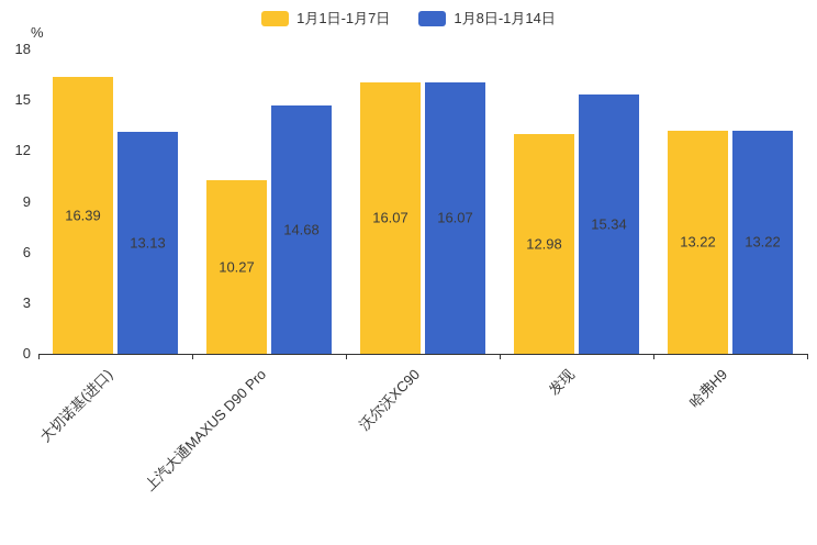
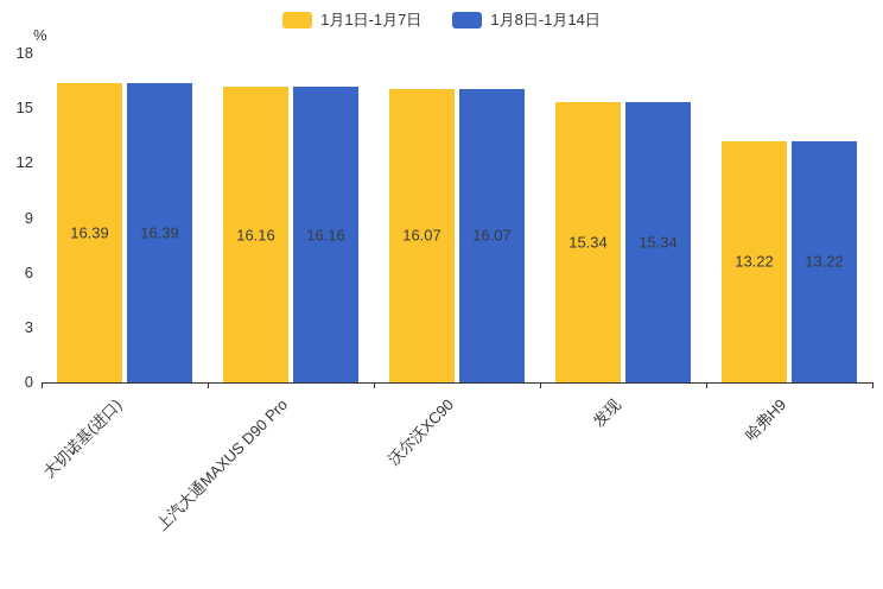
1月8日-1月14日/大切诺基(进口): 13.13 -> 16.39
1月1日-1月7日/上汽大通MAXUS D90 Pro: 10.27 -> 16.16
1月8日-1月14日/上汽大通MAXUS D90 Pro: 14.68 -> 16.16
1月1日-1月7日/发现: 12.98 -> 15.34
